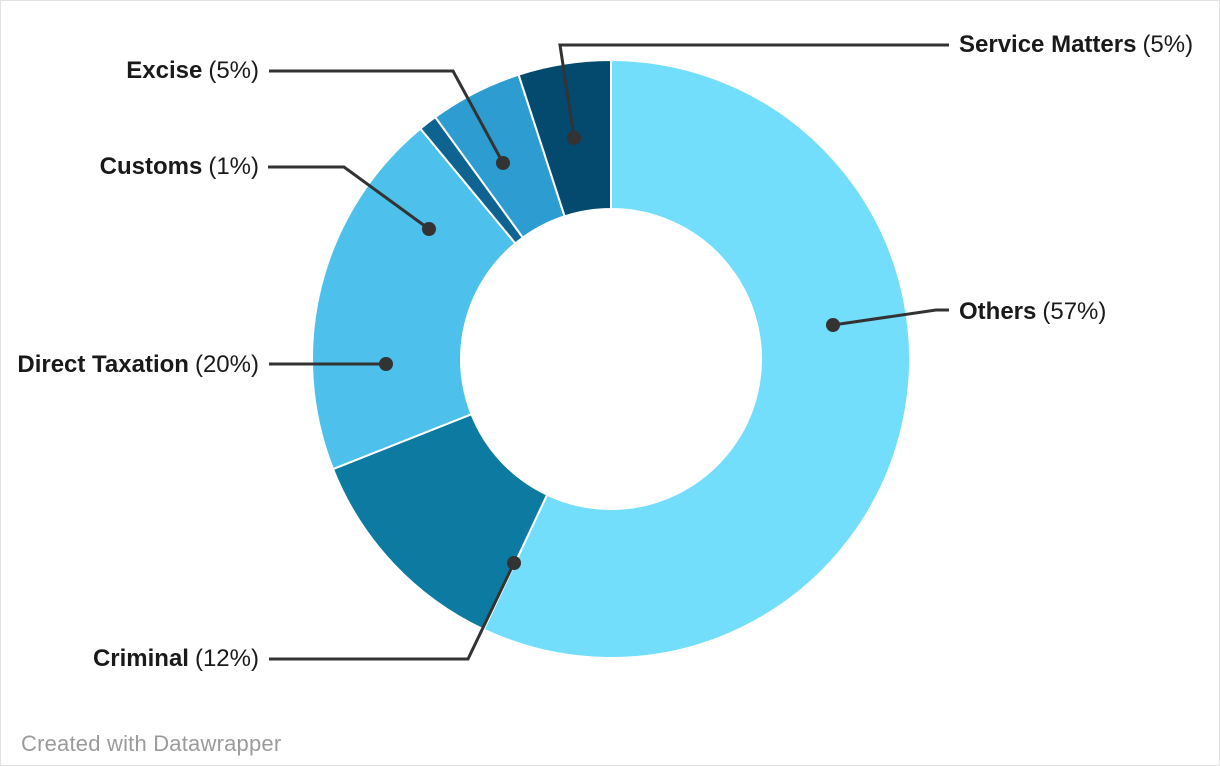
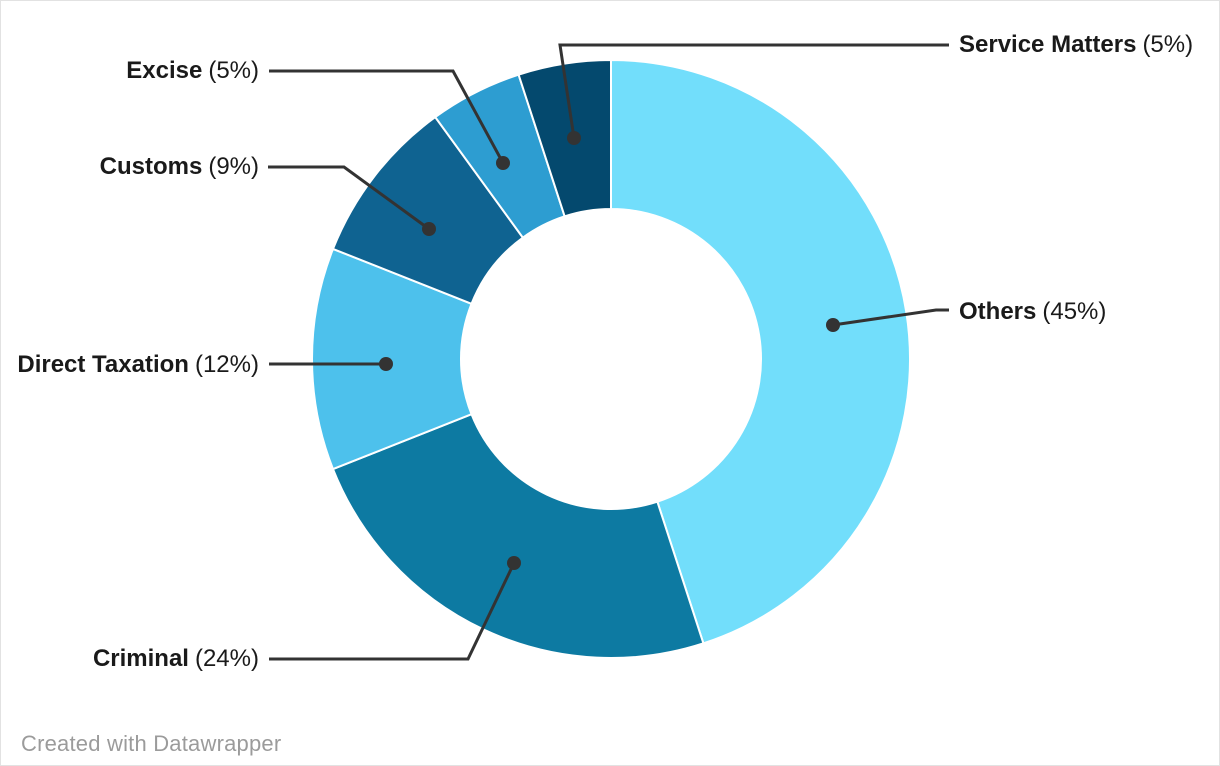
Others: 57% -> 45%
Criminal: 12% -> 24%
Direct Taxation: 20% -> 12%
Customs: 1% -> 9%
